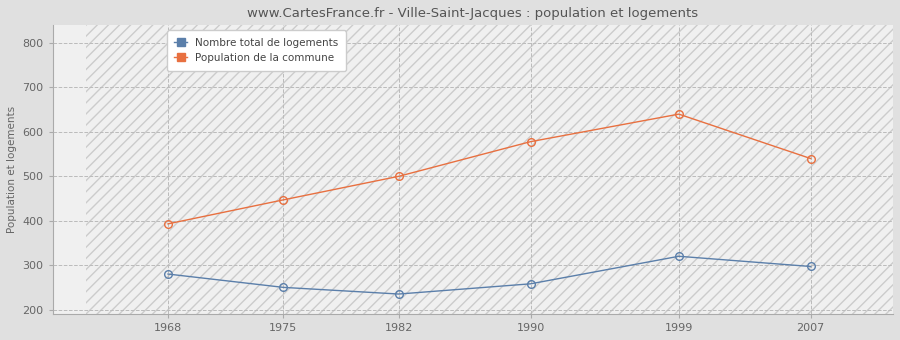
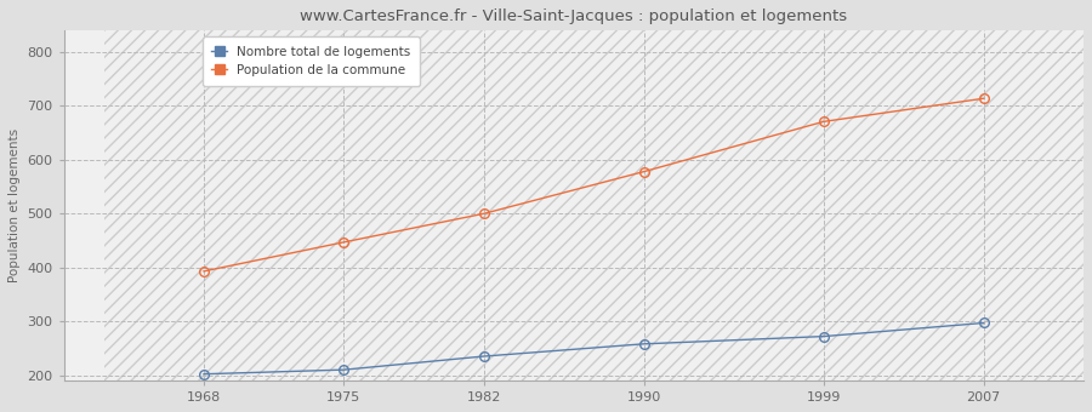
Nombre total de logements/1968: 280 -> 202
Nombre total de logements/1975: 250 -> 210
Nombre total de logements/1999: 320 -> 272
Population de la commune/1999: 640 -> 671
Population de la commune/2007: 540 -> 714
